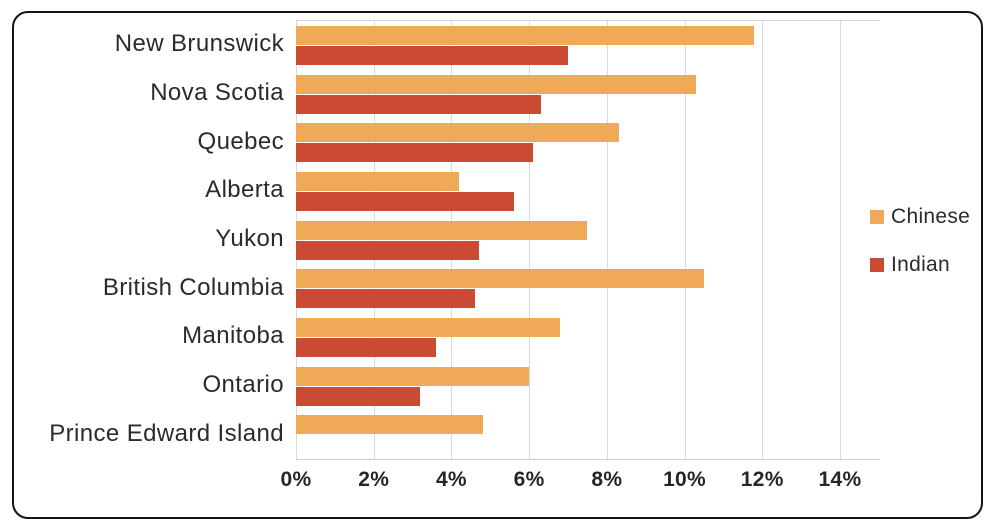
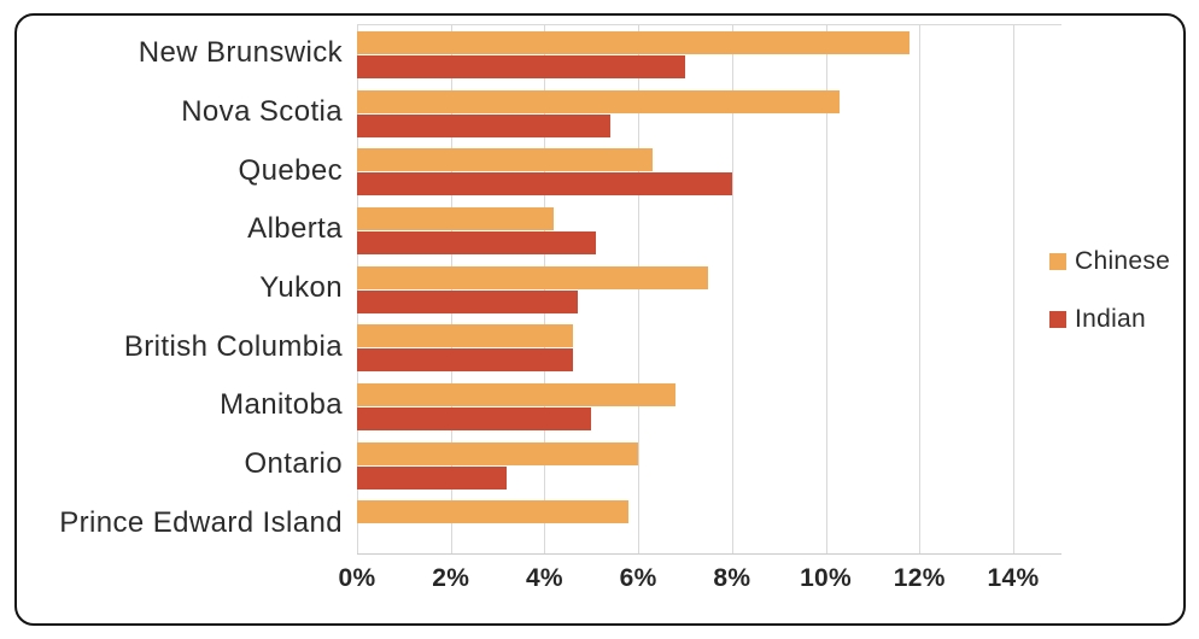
Indian/Nova Scotia: 6.3% -> 5.4%
Chinese/Quebec: 8.3% -> 6.3%
Indian/Quebec: 6.1% -> 8.0%
Indian/Alberta: 5.6% -> 5.1%
Chinese/British Columbia: 10.5% -> 4.6%
Indian/Manitoba: 3.6% -> 5.0%
Chinese/Prince Edward Island: 4.8% -> 5.8%
